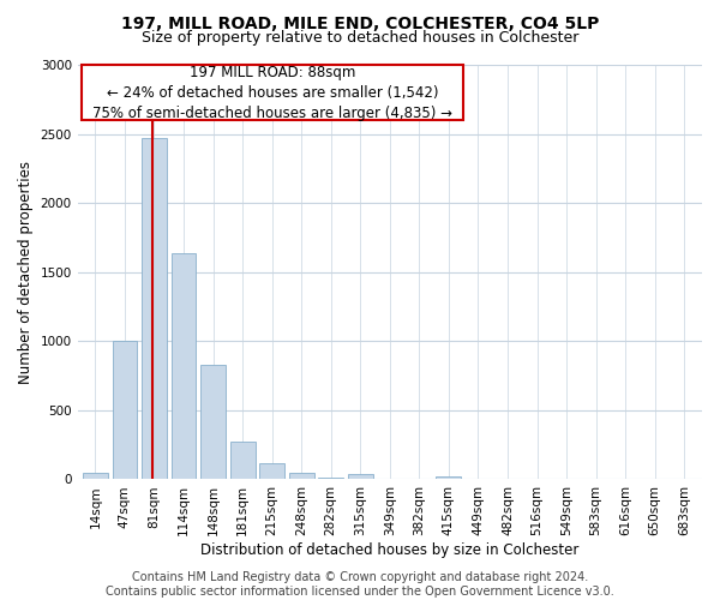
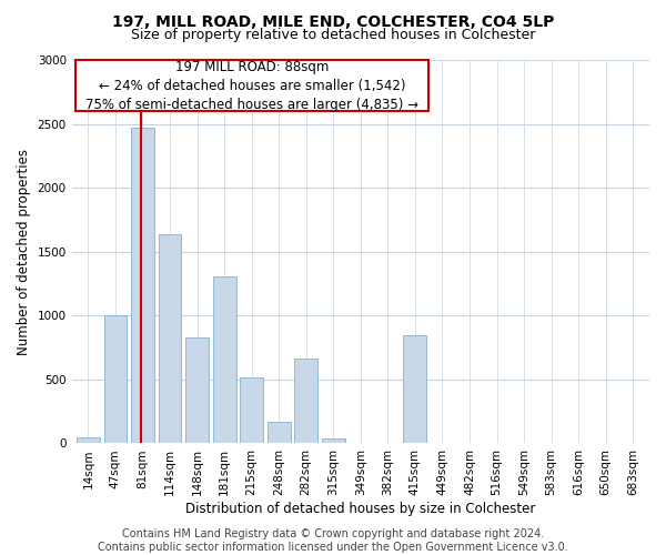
181sqm: 270 -> 1310
215sqm: 120 -> 520
248sqm: 50 -> 170
282sqm: 10 -> 660
415sqm: 20 -> 850
